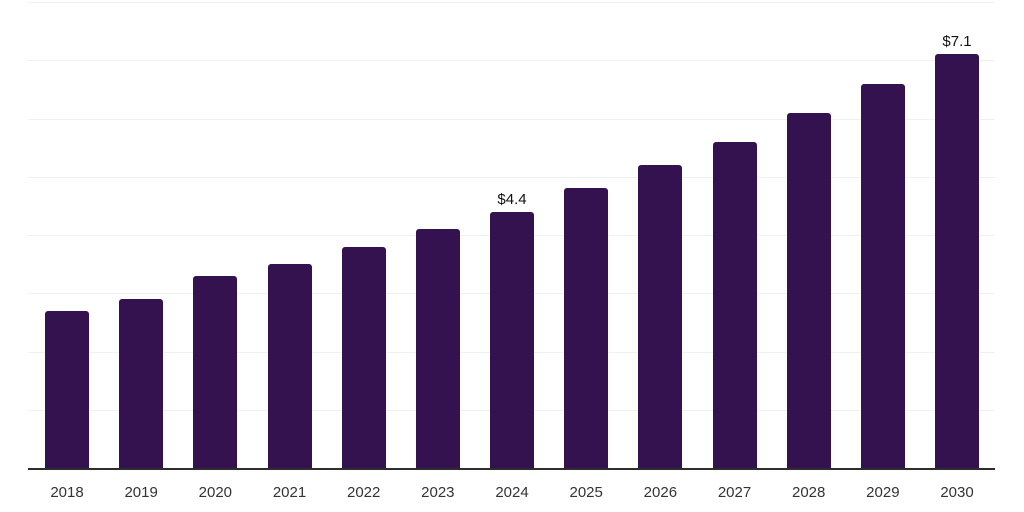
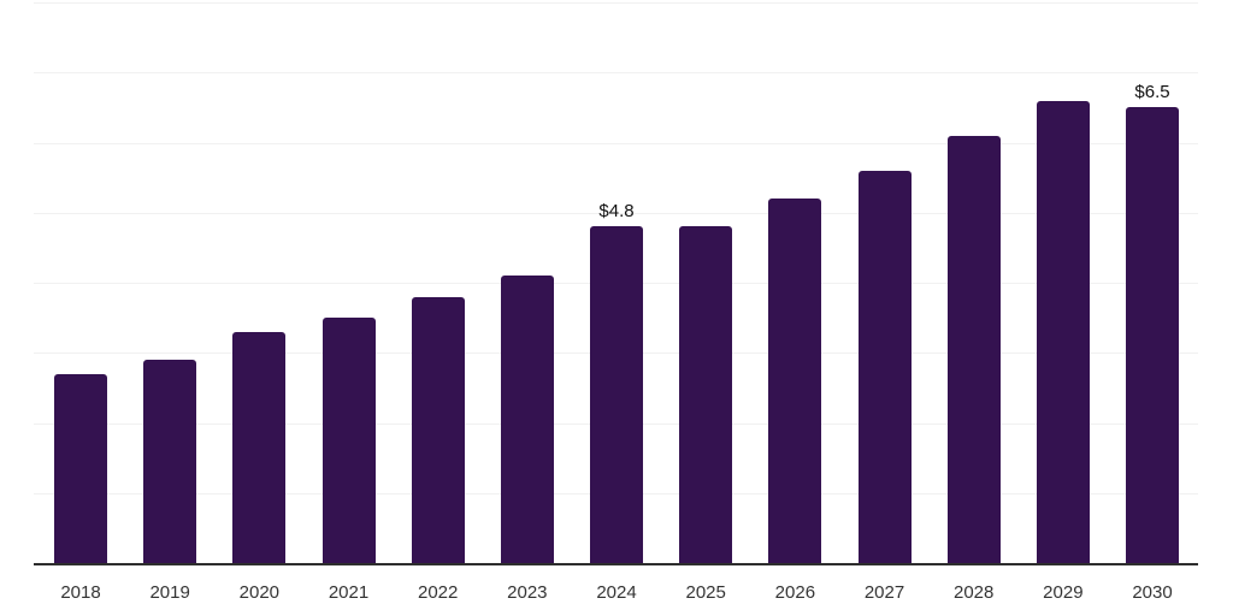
2024: $4.4 -> $4.8
2030: $7.1 -> $6.5
